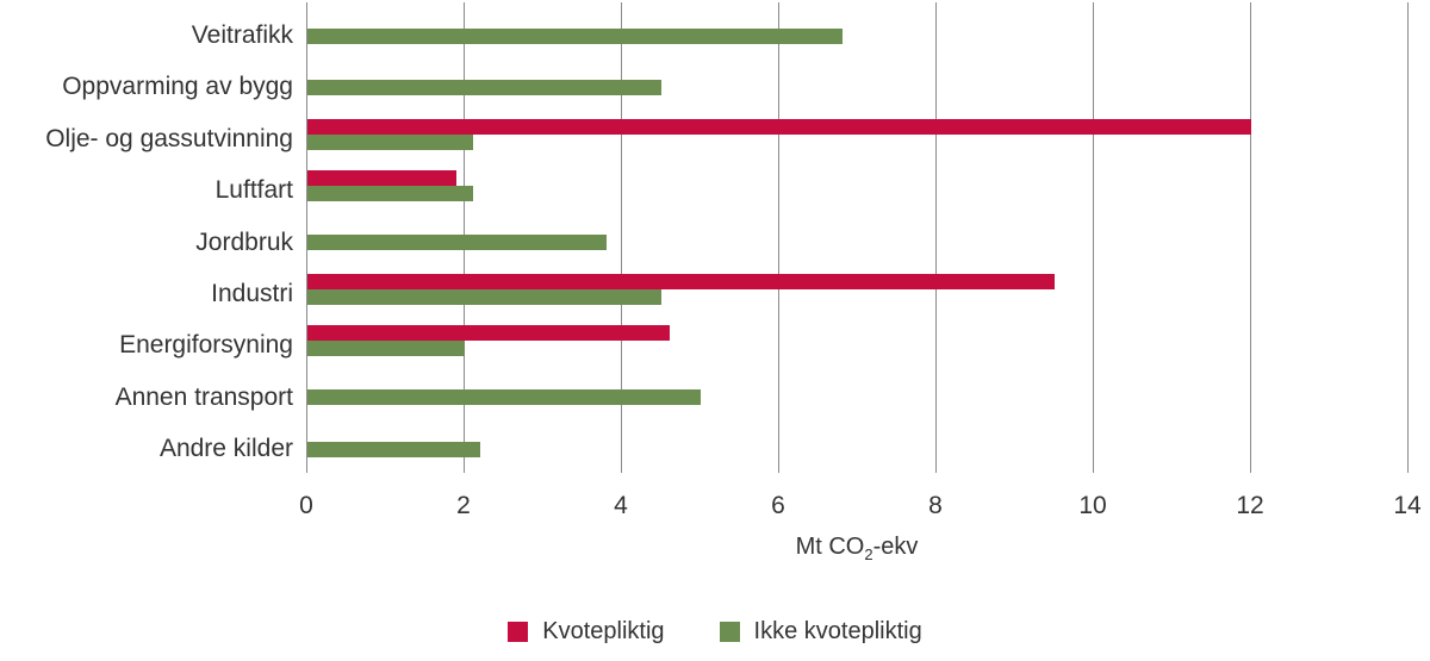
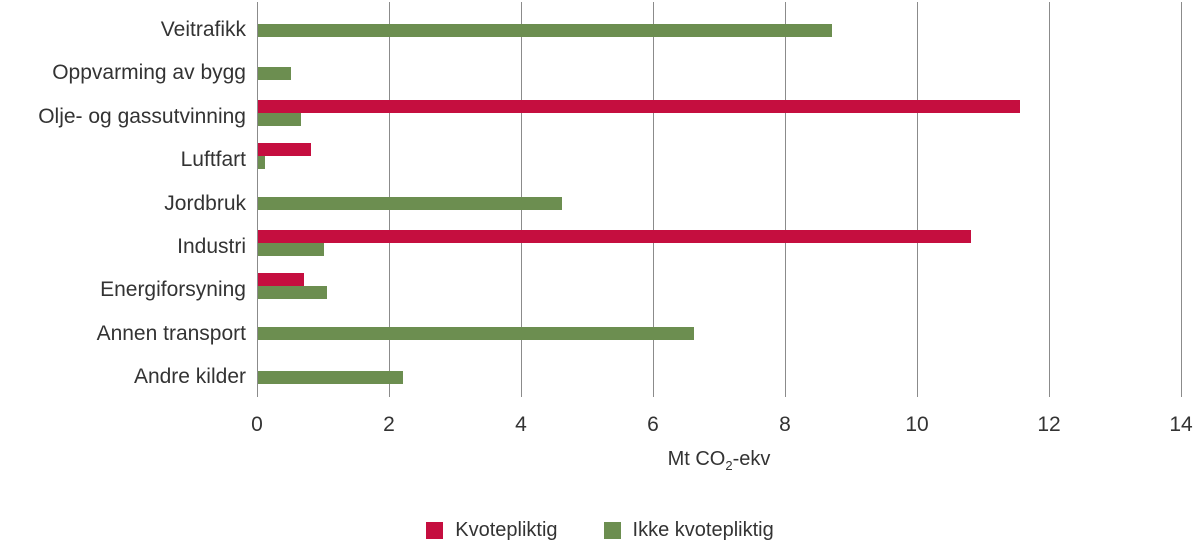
Ikke kvotepliktig/Veitrafikk: 6.8 -> 8.7
Ikke kvotepliktig/Oppvarming av bygg: 4.5 -> 0.5
Kvotepliktig/Olje- og gassutvinning: 12.0 -> 11.6
Ikke kvotepliktig/Olje- og gassutvinning: 2.1 -> 0.7
Kvotepliktig/Luftfart: 1.9 -> 0.8
Ikke kvotepliktig/Luftfart: 2.1 -> 0.1
Ikke kvotepliktig/Jordbruk: 3.8 -> 4.6
Kvotepliktig/Industri: 9.5 -> 10.8
Ikke kvotepliktig/Industri: 4.5 -> 1.0
Kvotepliktig/Energiforsyning: 4.6 -> 0.7
Ikke kvotepliktig/Energiforsyning: 2.0 -> 1.1
Ikke kvotepliktig/Annen transport: 5.0 -> 6.6
